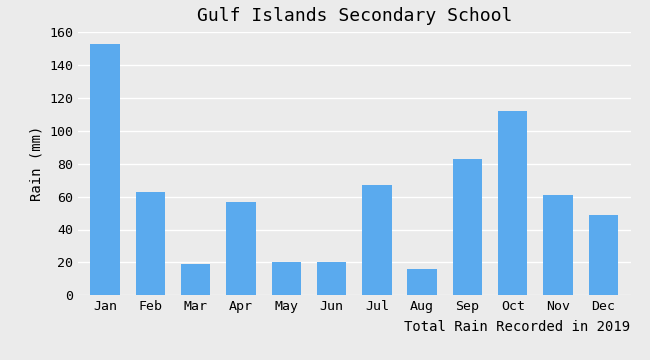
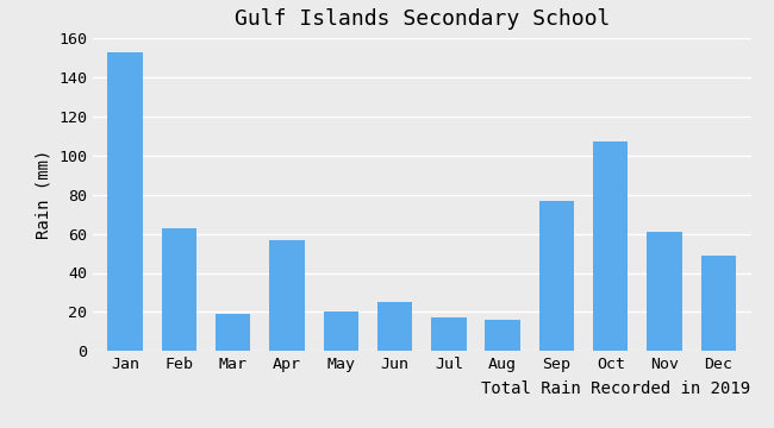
Jun: 20 -> 25
Jul: 67 -> 17
Sep: 83 -> 77
Oct: 112 -> 107
